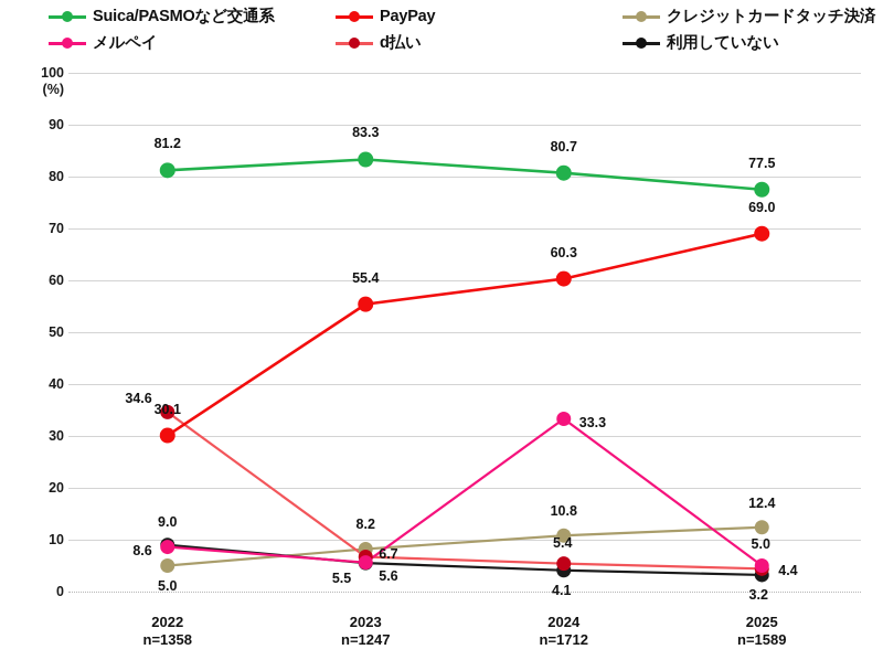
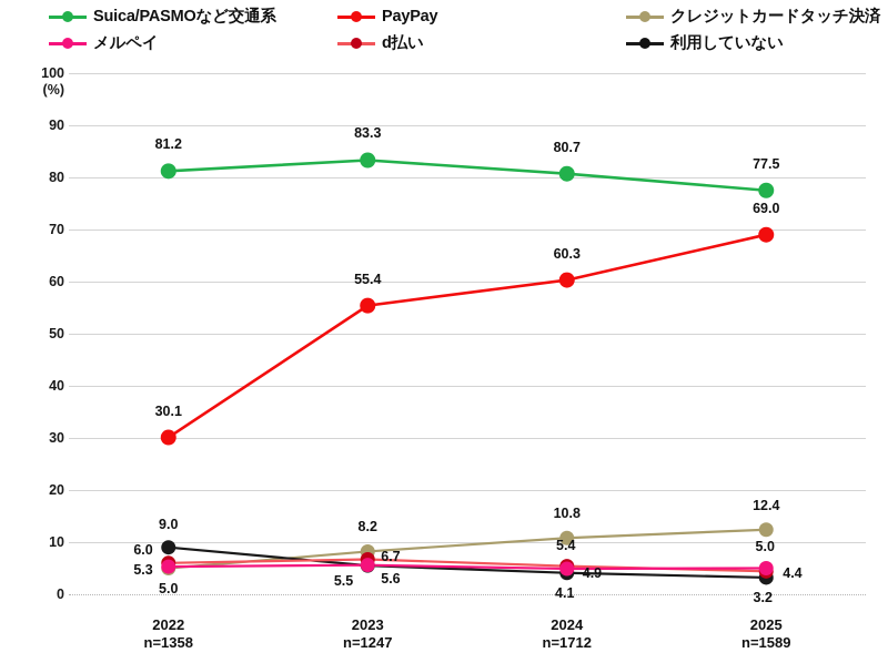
メルペイ/2022: 8.6 -> 5.3
d払い/2022: 34.6 -> 6.0
メルペイ/2024: 33.3 -> 4.9
